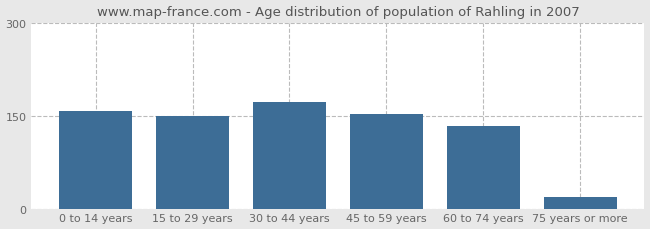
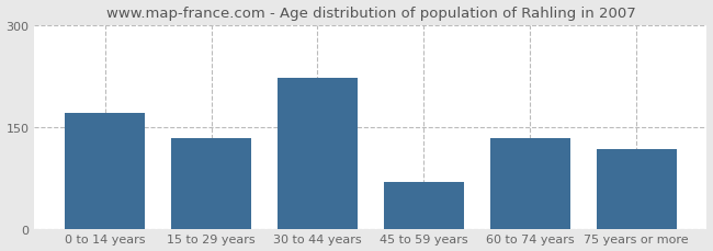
0 to 14 years: 158 -> 170
15 to 29 years: 149 -> 134
30 to 44 years: 172 -> 222
45 to 59 years: 152 -> 68
75 years or more: 19 -> 118
